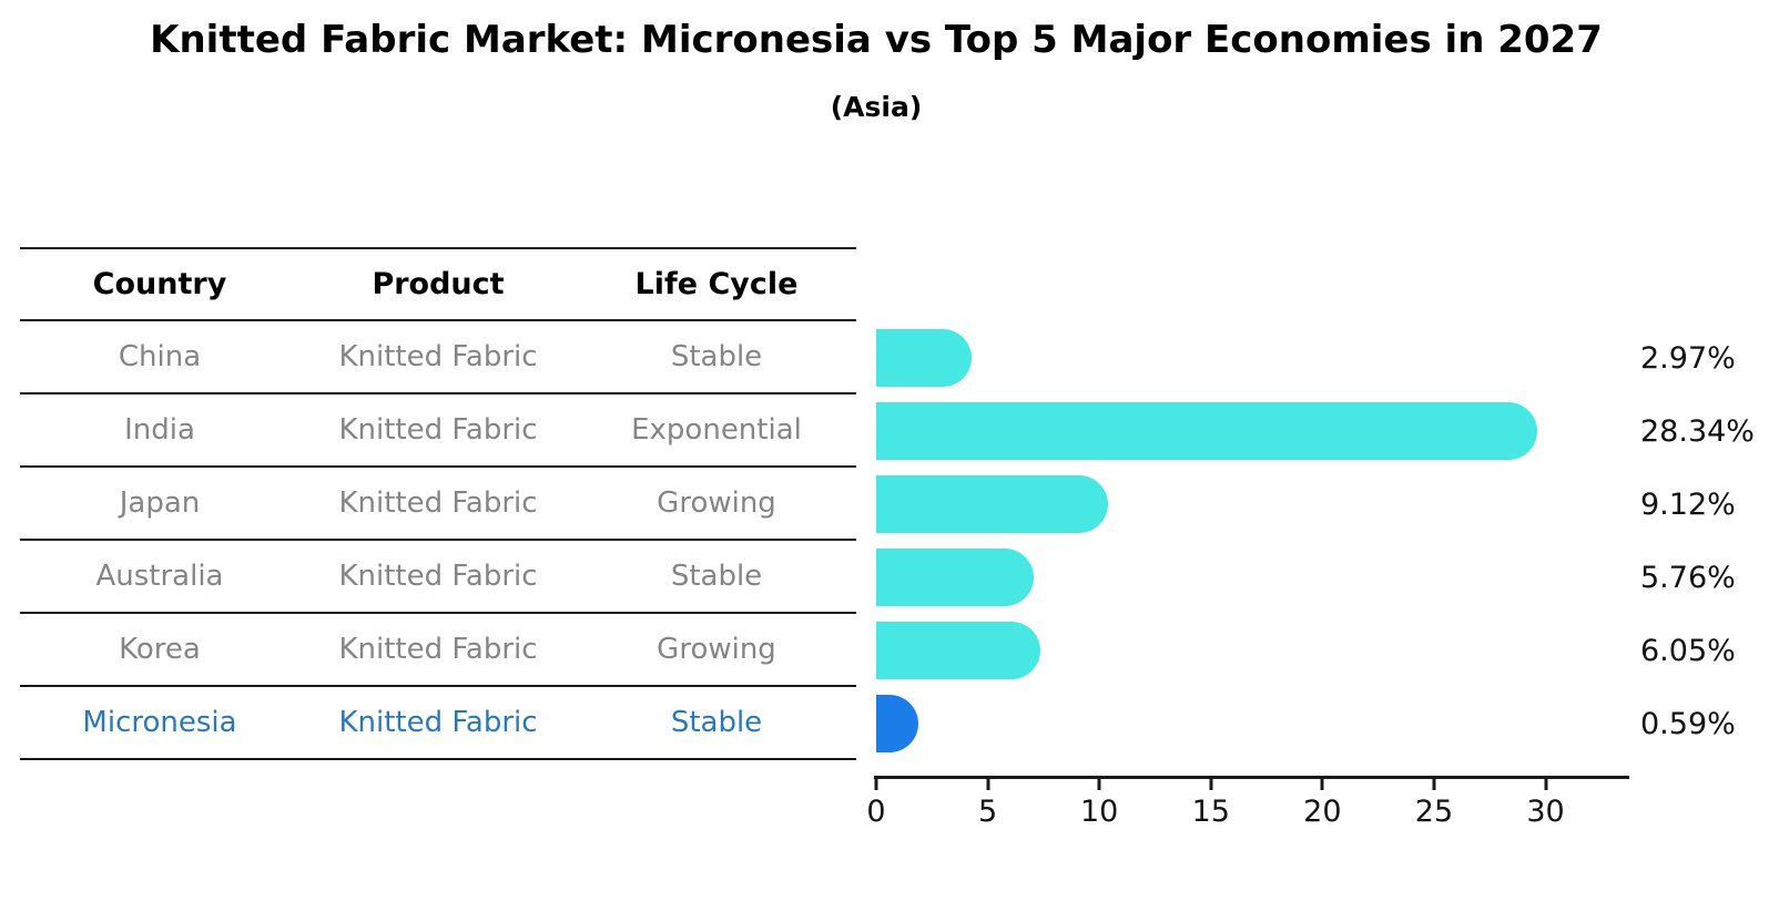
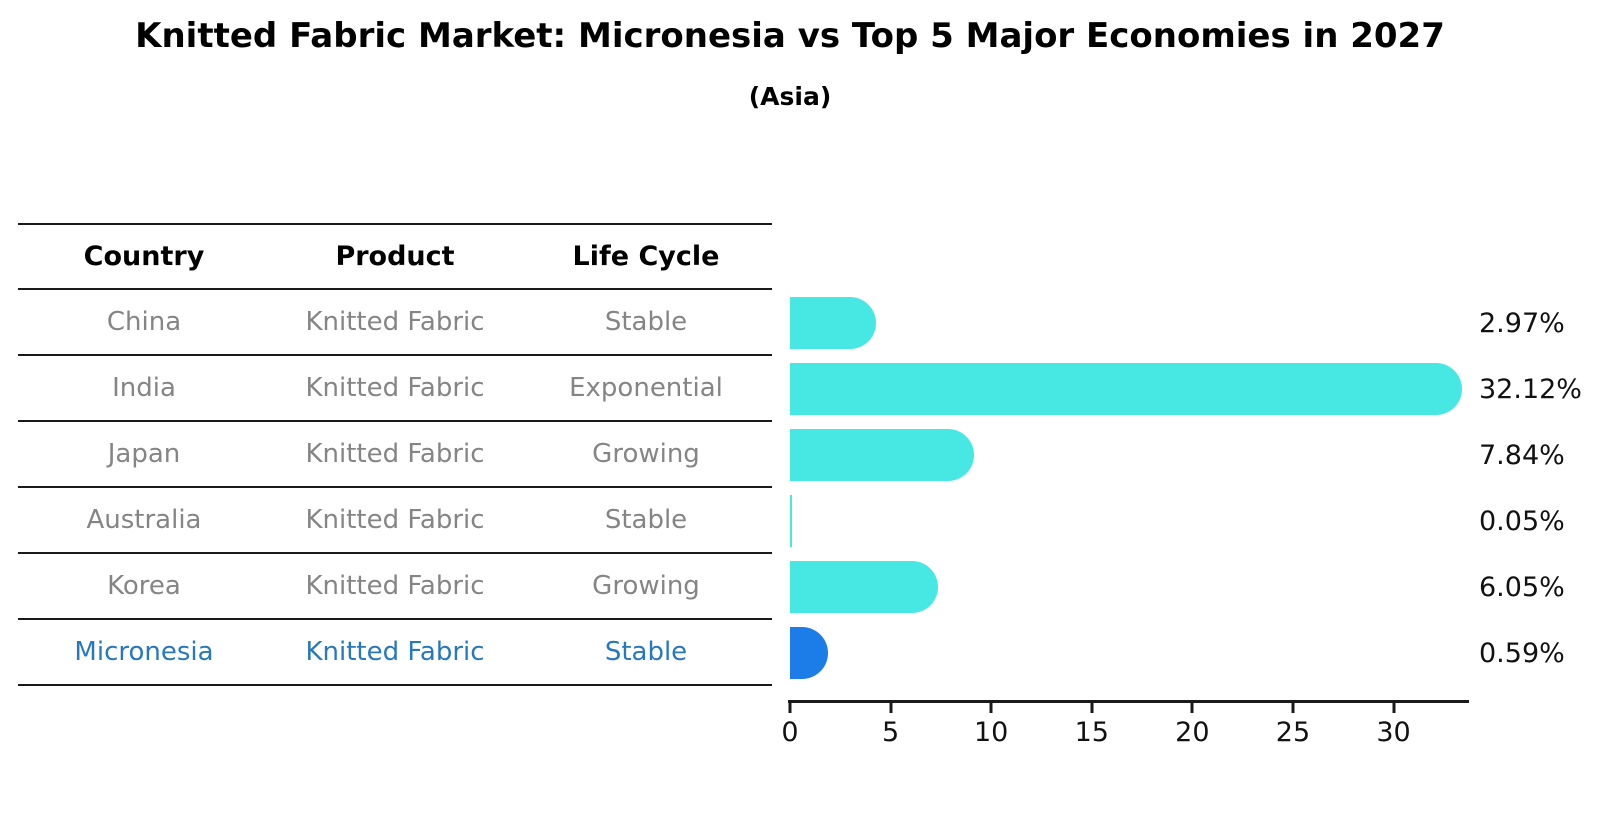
India: 28.34% -> 32.12%
Japan: 9.12% -> 7.84%
Australia: 5.76% -> 0.05%
